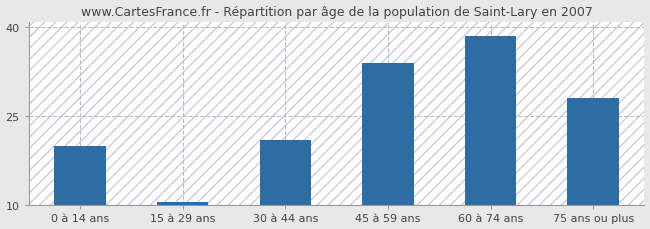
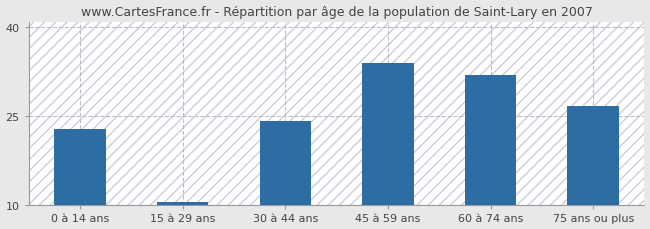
0 à 14 ans: 20.0 -> 22.8
30 à 44 ans: 21.0 -> 24.2
60 à 74 ans: 38.5 -> 32.0
75 ans ou plus: 28.0 -> 26.8
